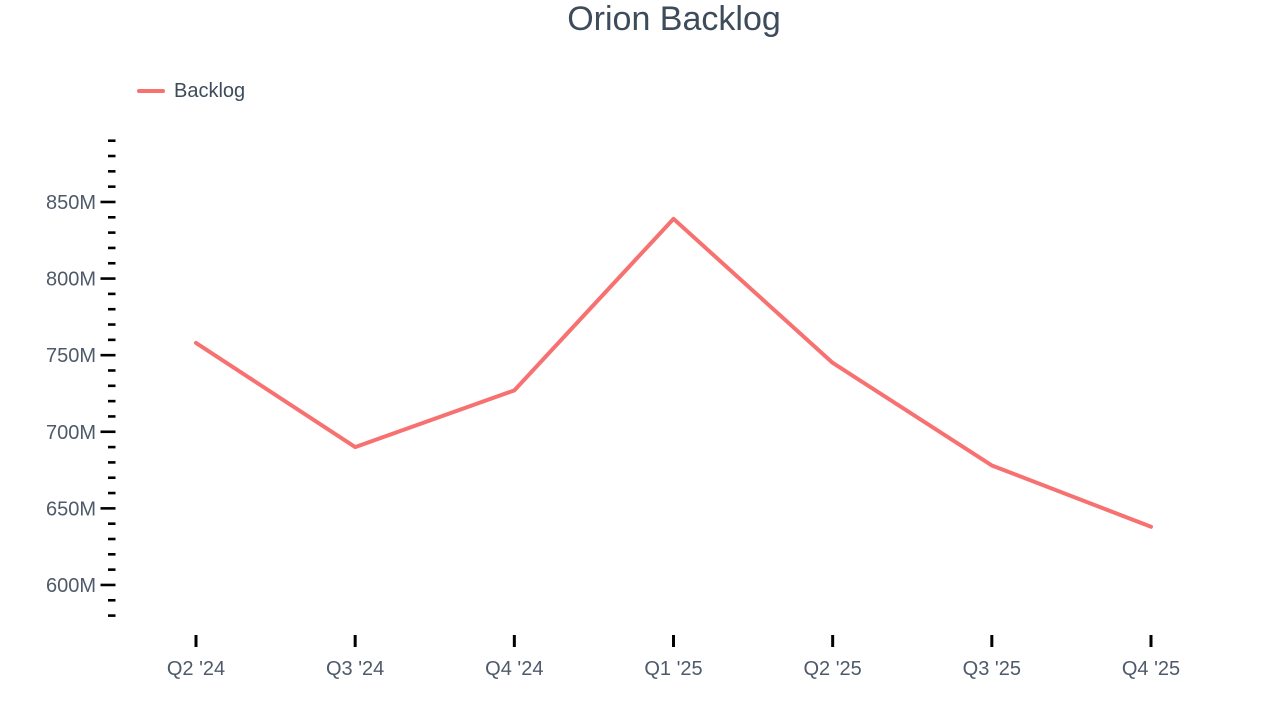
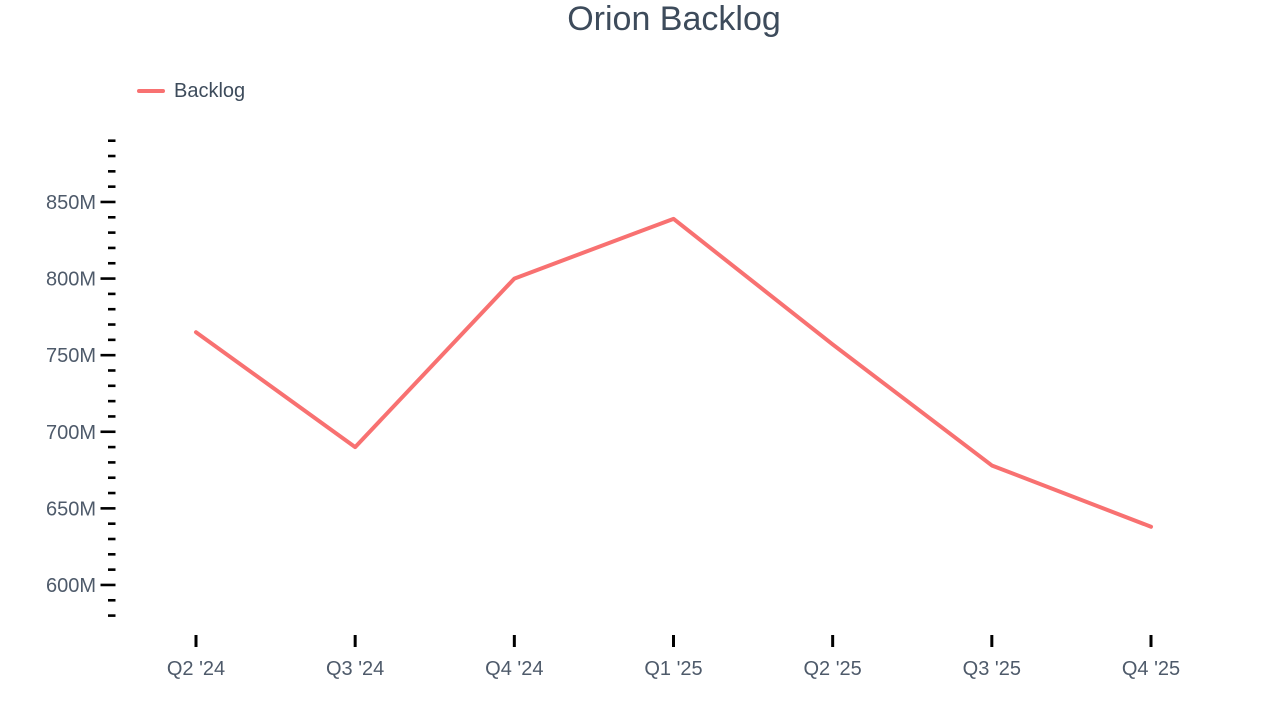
Q2 '24: 758M -> 765M
Q4 '24: 727M -> 800M
Q2 '25: 745M -> 757M
